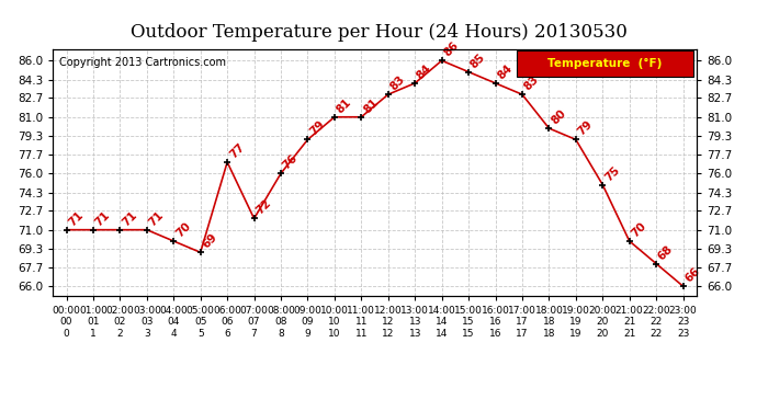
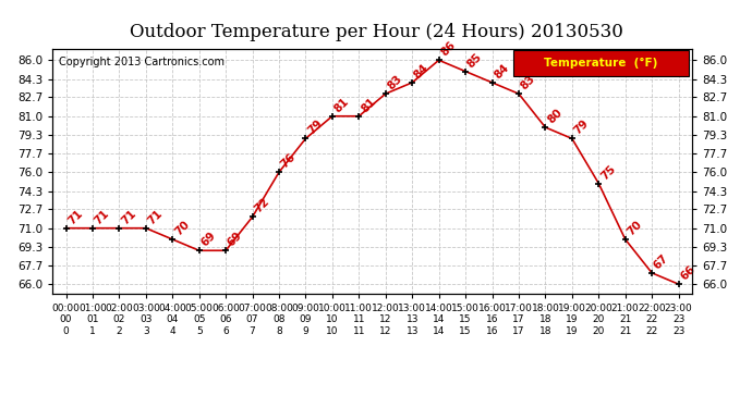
06:00 06 6: 77 -> 69
22:00 22 22: 68 -> 67
